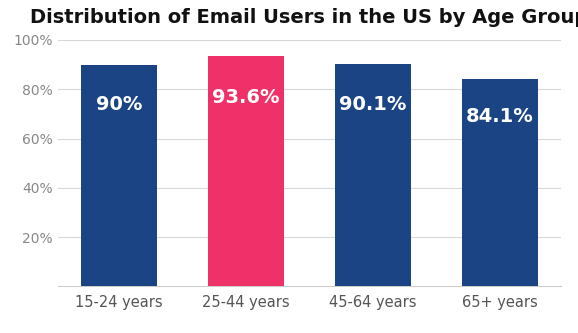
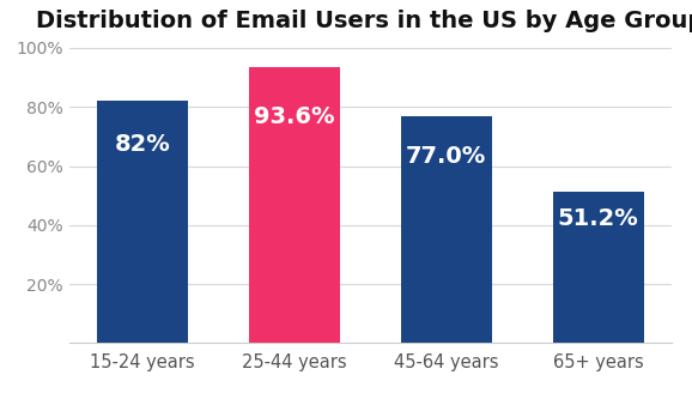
15-24 years: 90% -> 82%
45-64 years: 90.1% -> 77.0%
65+ years: 84.1% -> 51.2%
